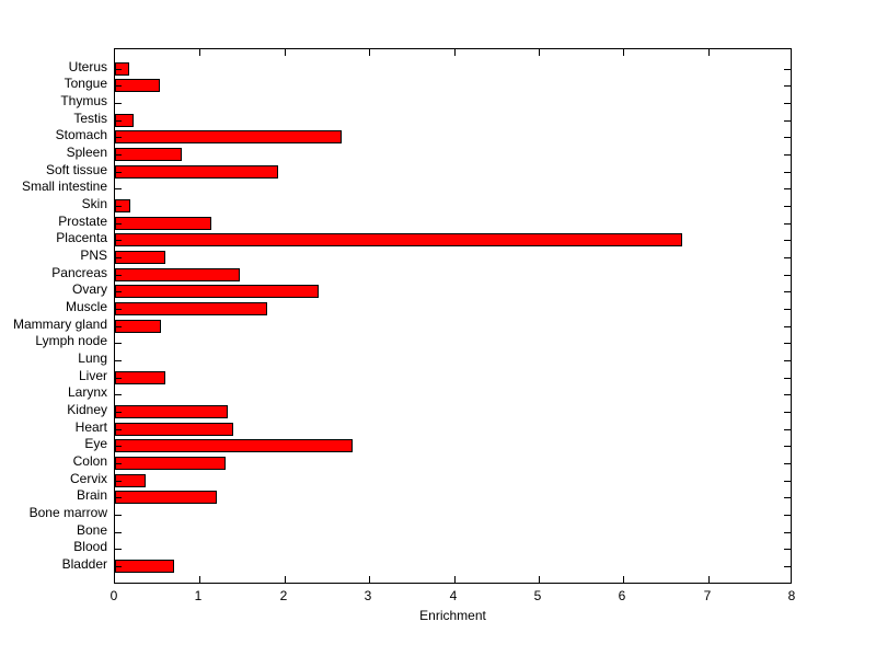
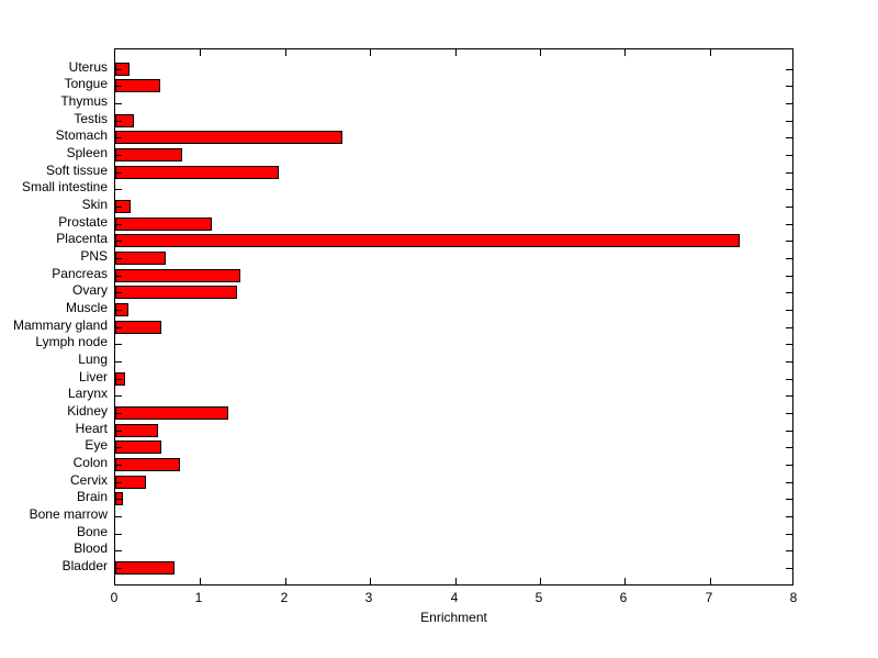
Placenta: 6.7 -> 7.3
Ovary: 2.4 -> 1.4
Muscle: 1.8 -> 0.2
Liver: 0.6 -> 0.1
Heart: 1.4 -> 0.5
Eye: 2.8 -> 0.5
Colon: 1.3 -> 0.8
Brain: 1.2 -> 0.1
